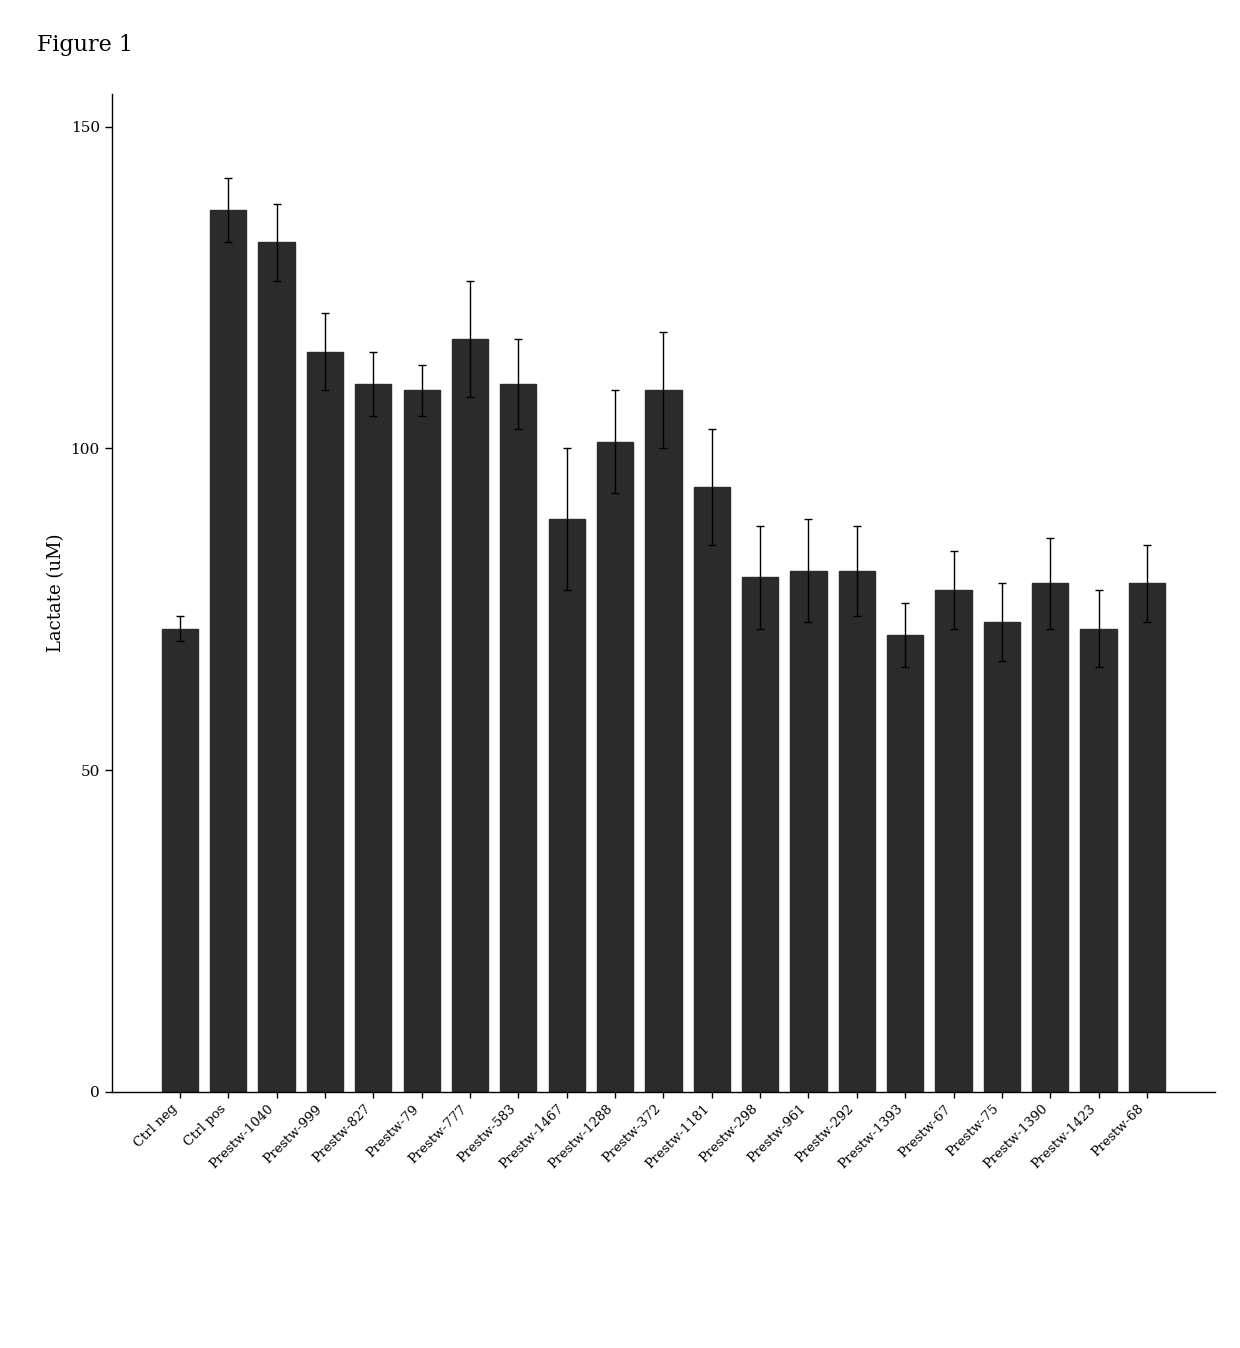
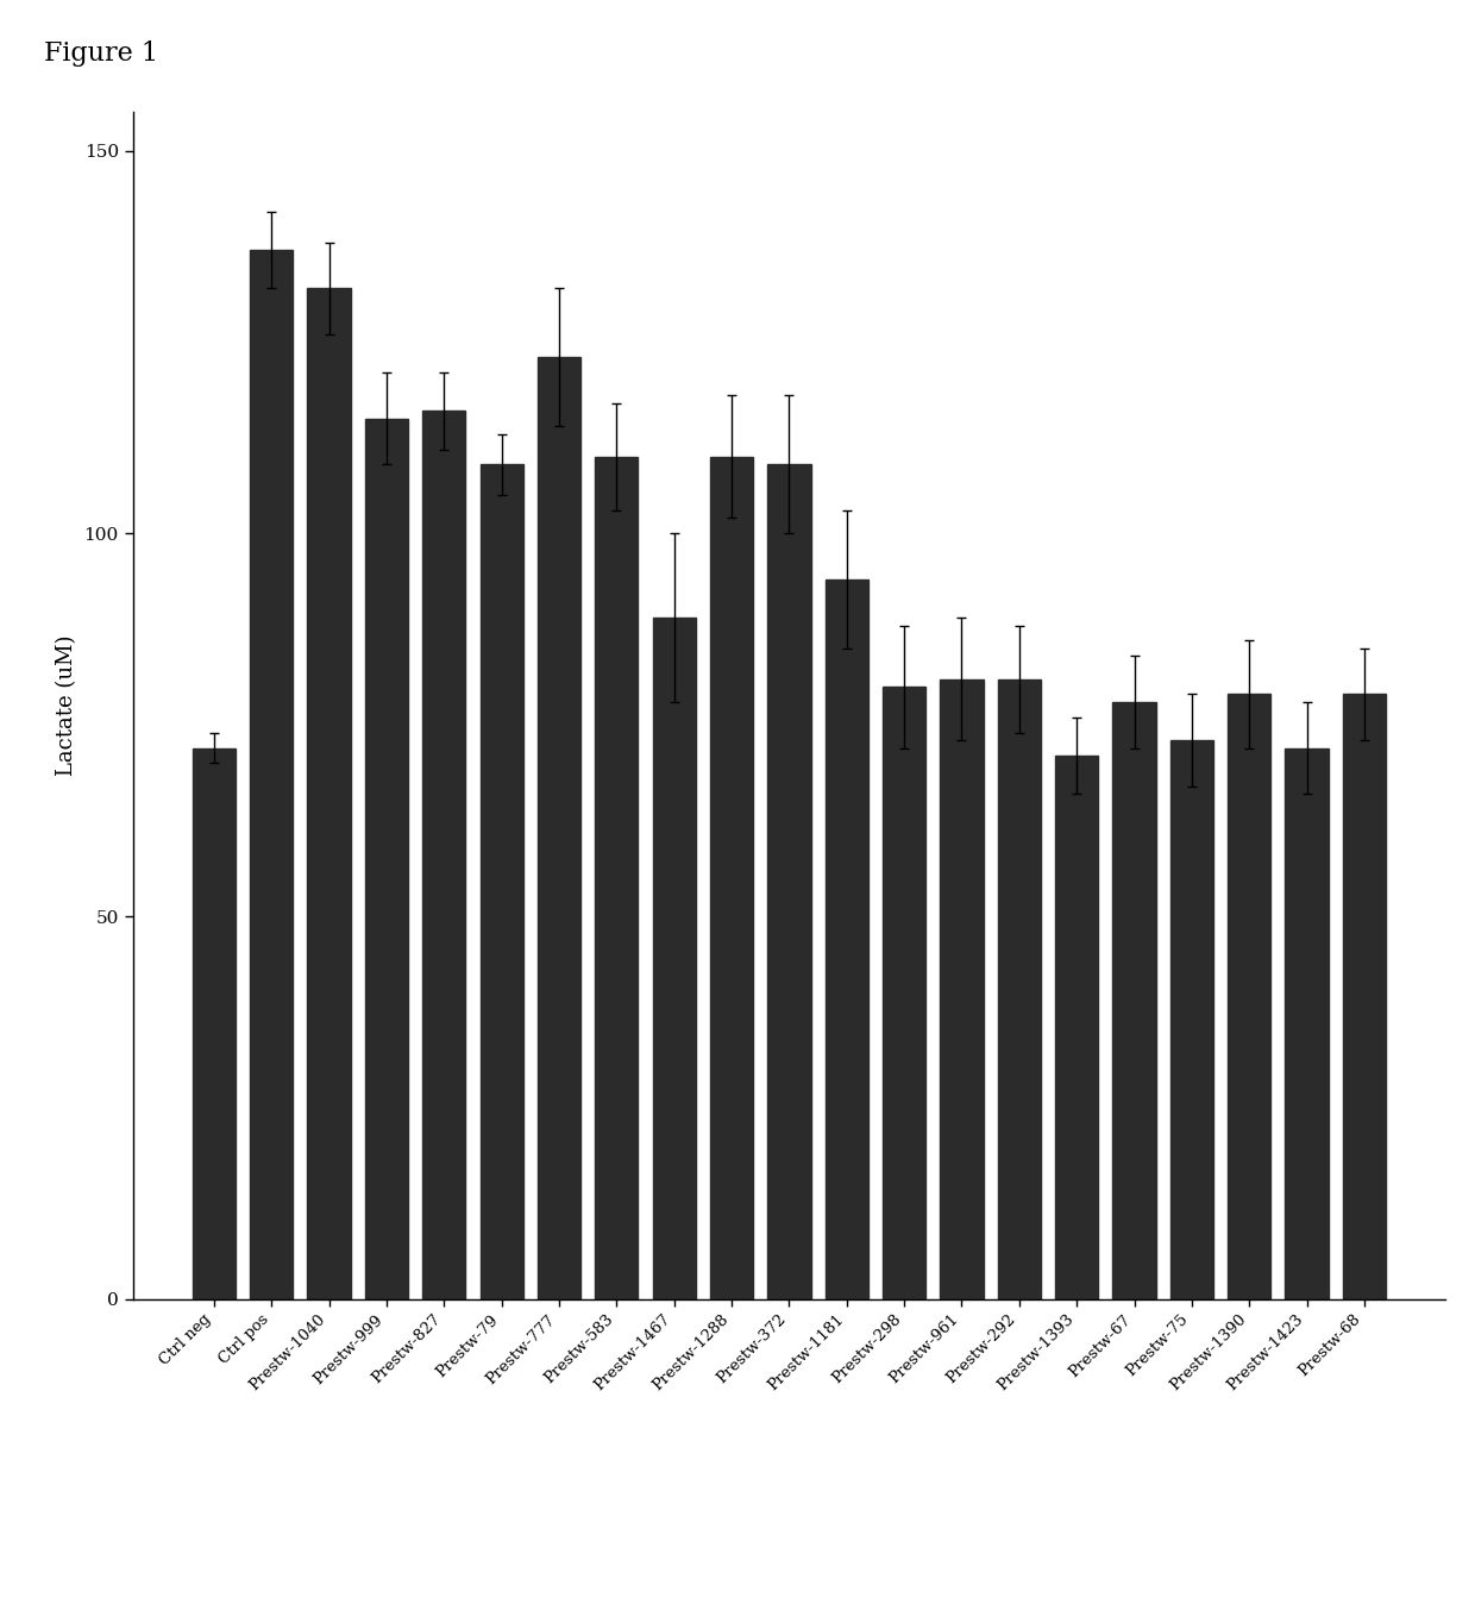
Prestw-827: 110 -> 116
Prestw-777: 117 -> 123
Prestw-1288: 101 -> 110
